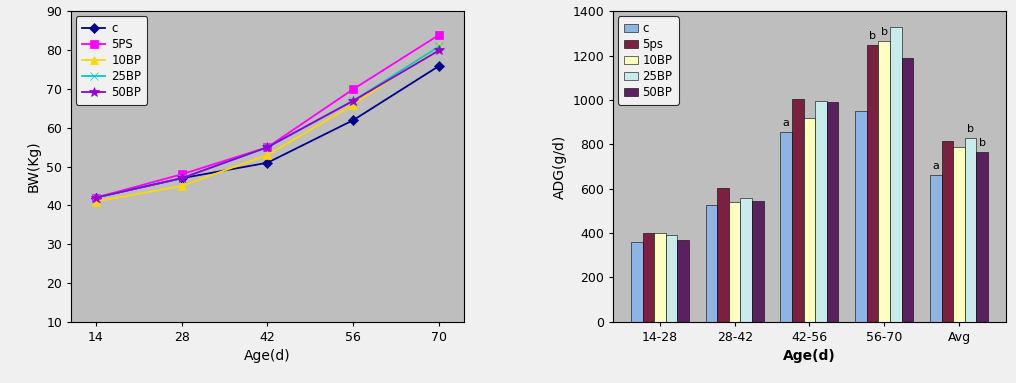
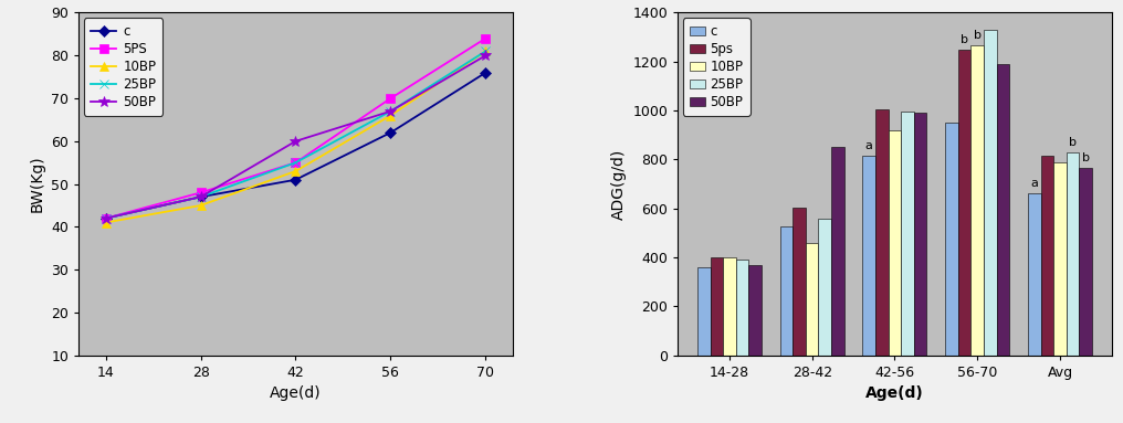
50BP/42: 55 -> 60
10BP/28-42: 540 -> 460
50BP/28-42: 545 -> 850
c/42-56: 858 -> 815
